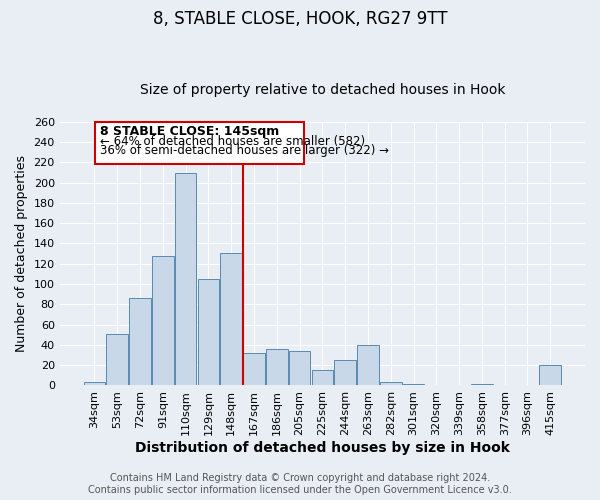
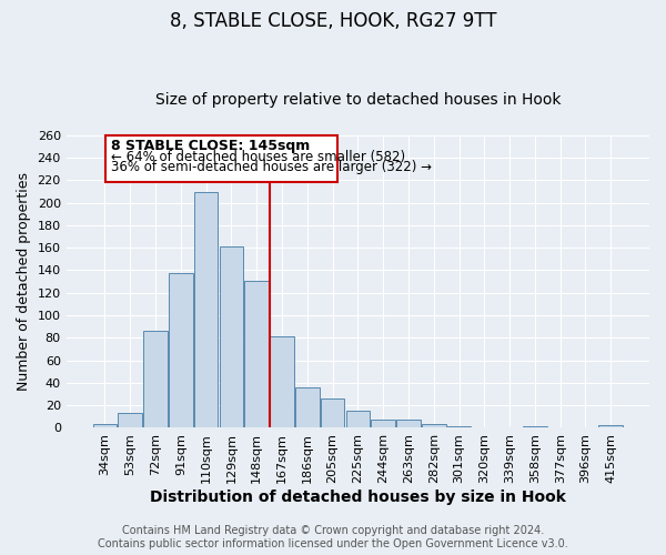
53sqm: 51 -> 13
91sqm: 128 -> 138
129sqm: 105 -> 161
167sqm: 32 -> 81
205sqm: 34 -> 26
244sqm: 25 -> 7
263sqm: 40 -> 7
415sqm: 20 -> 2
